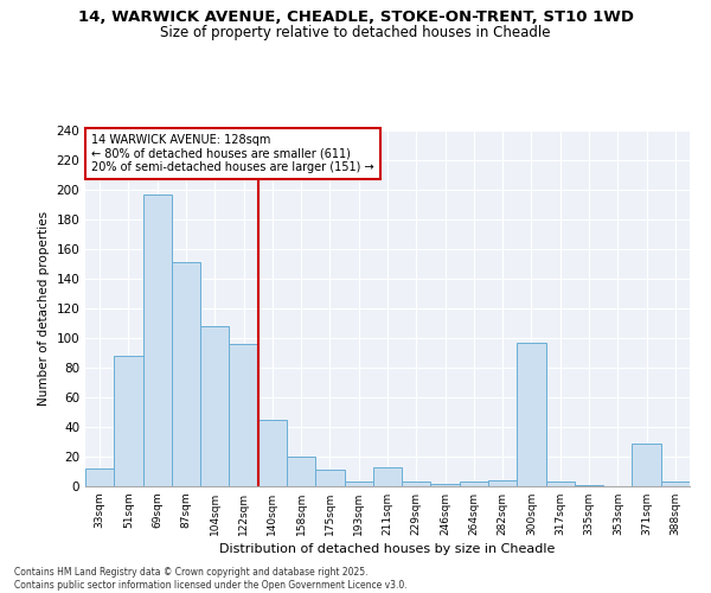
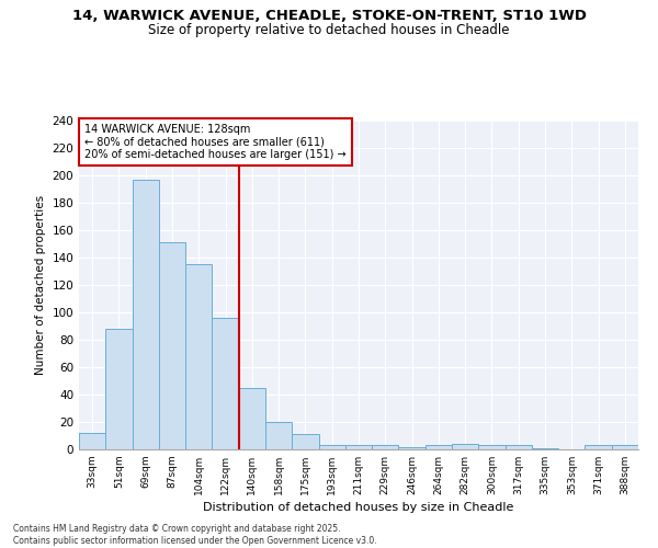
104sqm: 108 -> 135
211sqm: 13 -> 3
300sqm: 97 -> 3
371sqm: 29 -> 3
